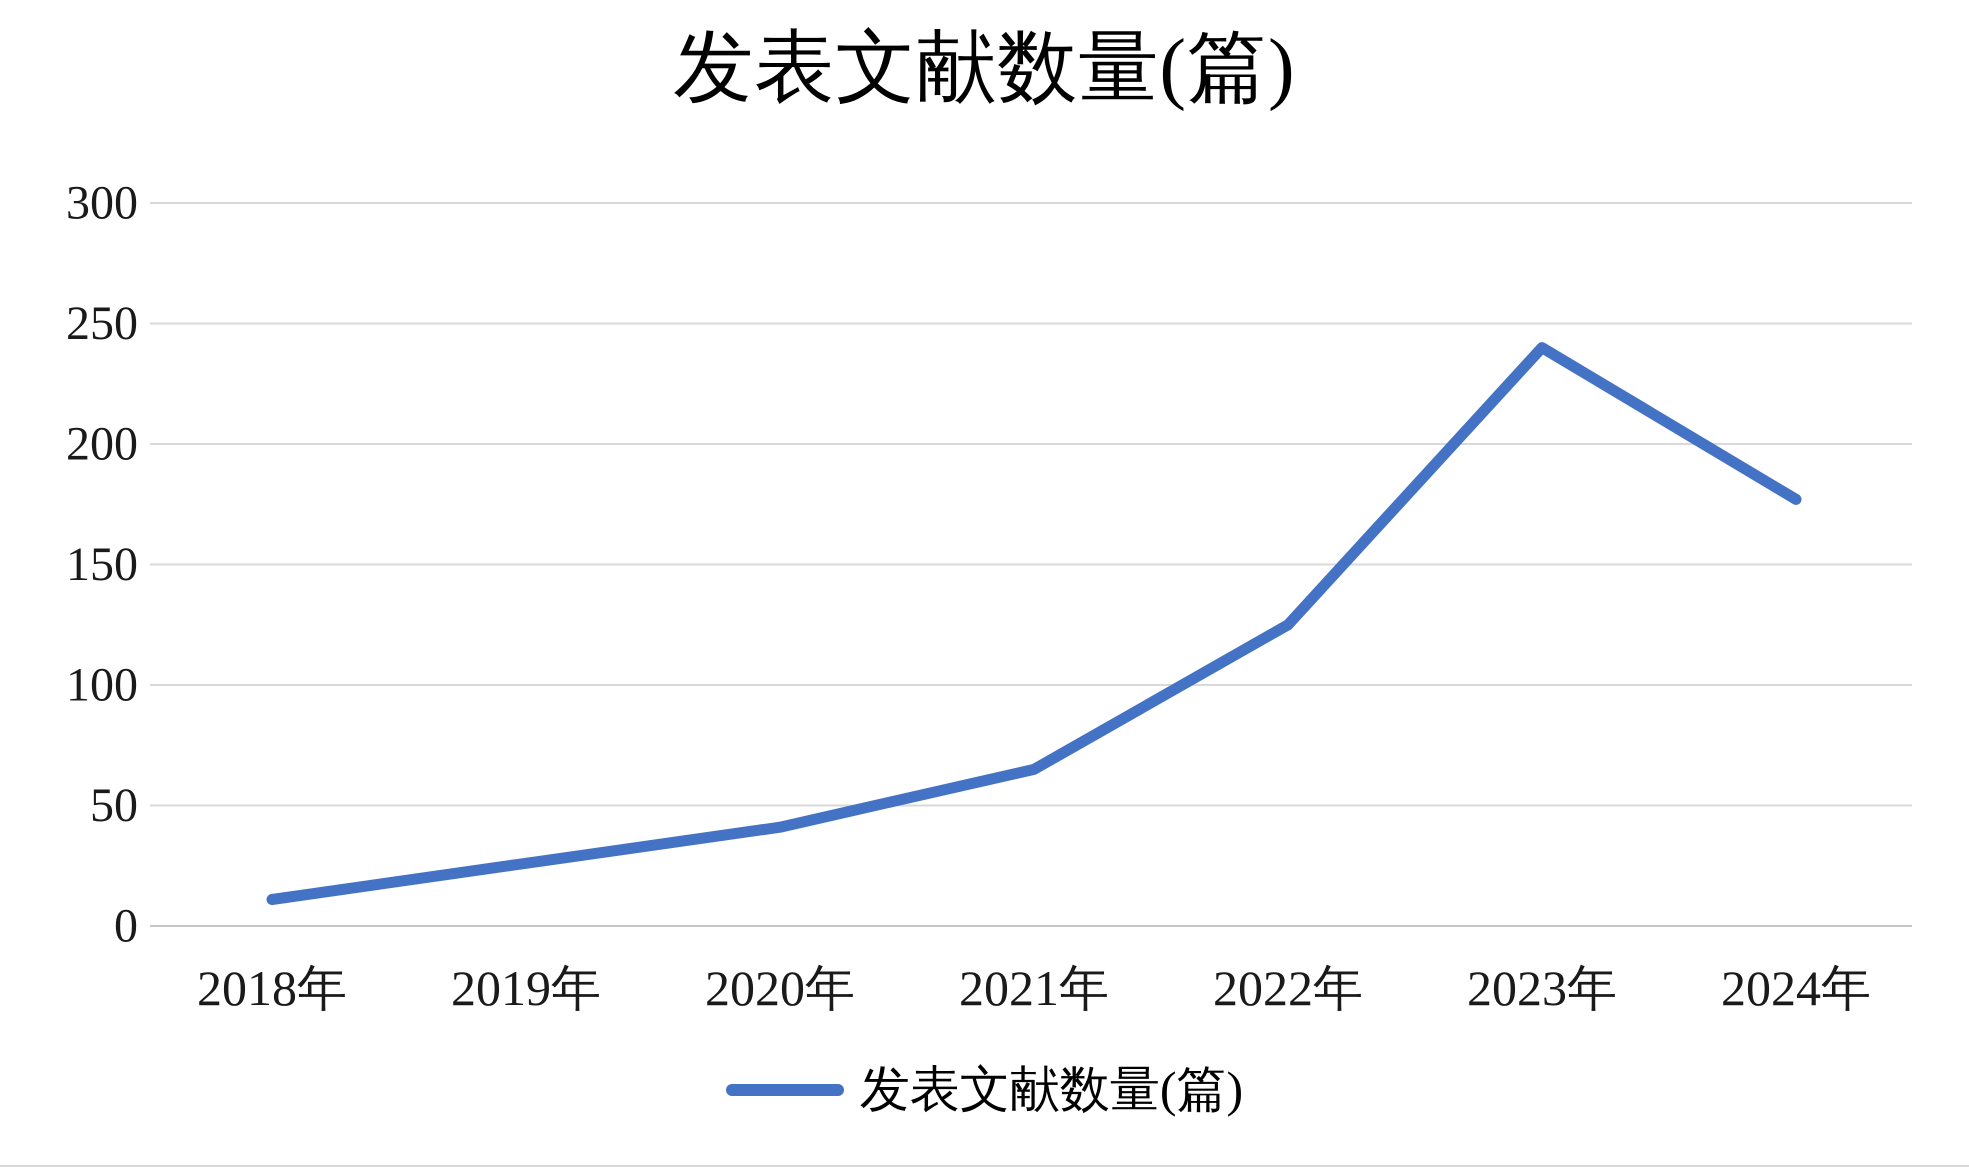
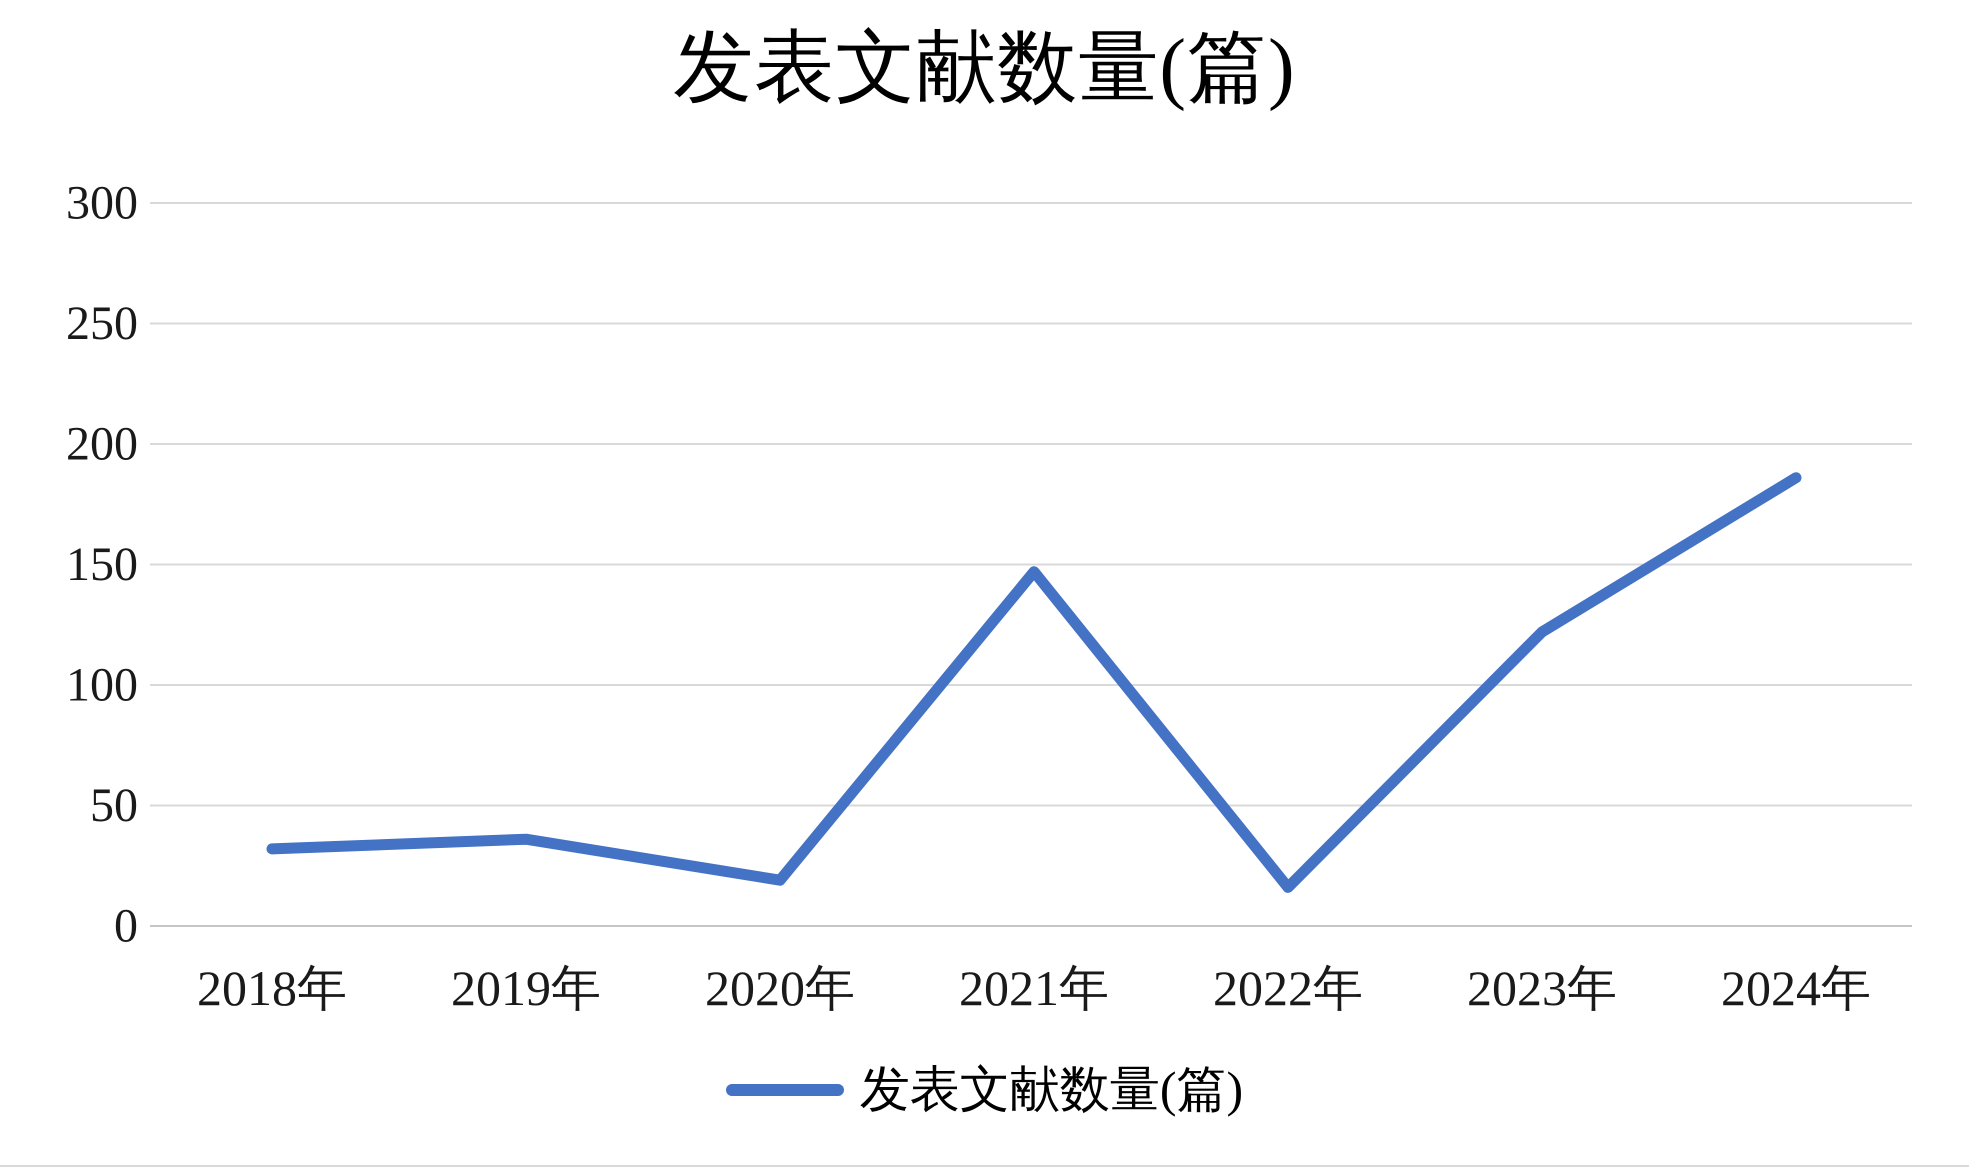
2018年: 11 -> 32
2019年: 26 -> 36
2020年: 41 -> 19
2021年: 65 -> 147
2022年: 125 -> 16
2023年: 240 -> 122
2024年: 177 -> 186
